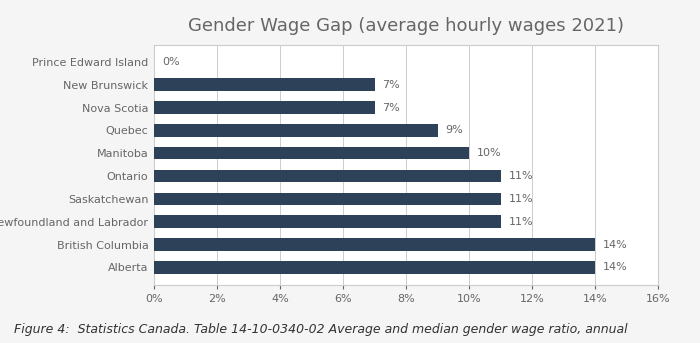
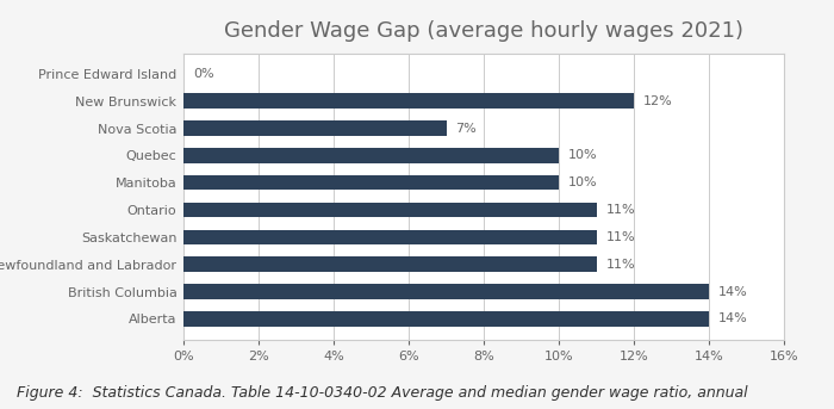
New Brunswick: 7% -> 12%
Quebec: 9% -> 10%
